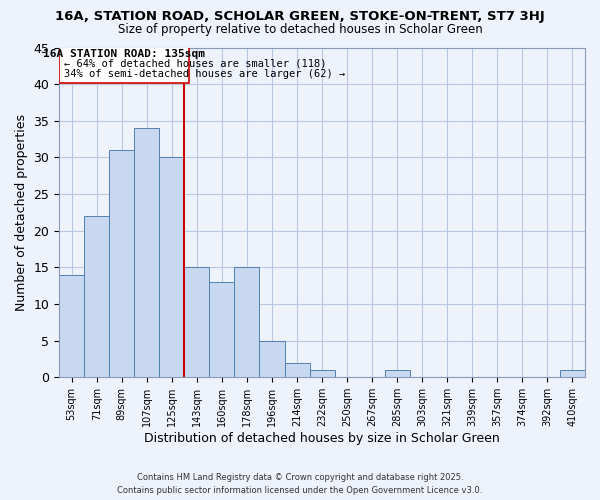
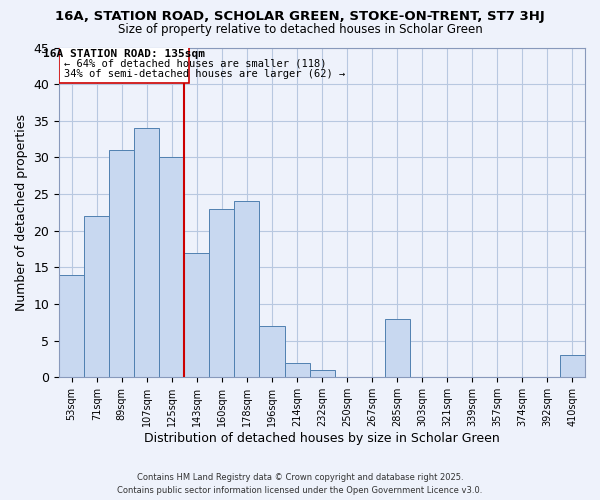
143sqm: 15 -> 17
160sqm: 13 -> 23
178sqm: 15 -> 24
196sqm: 5 -> 7
285sqm: 1 -> 8
410sqm: 1 -> 3
